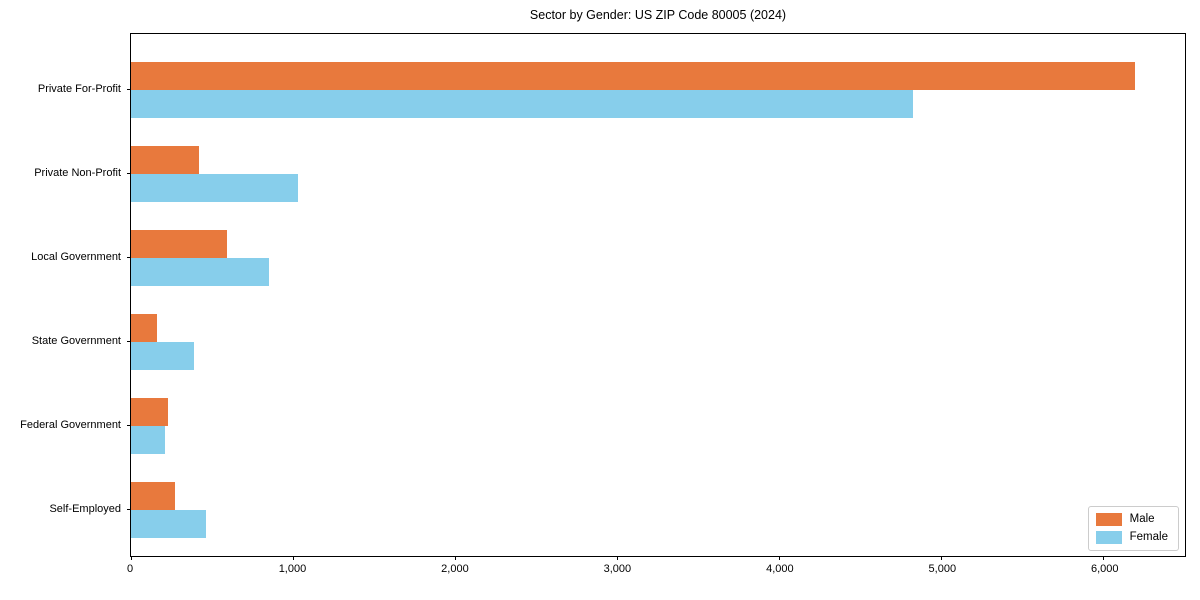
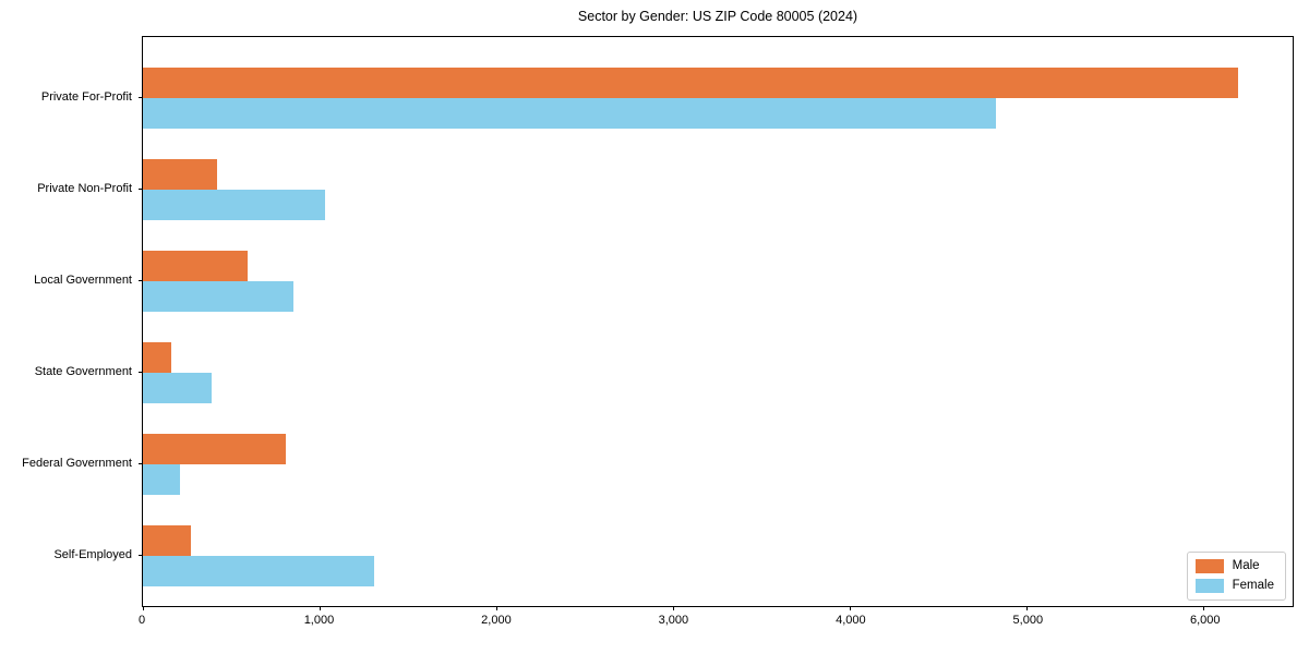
Male/Federal Government: 230 -> 810
Female/Self-Employed: 460 -> 1310
